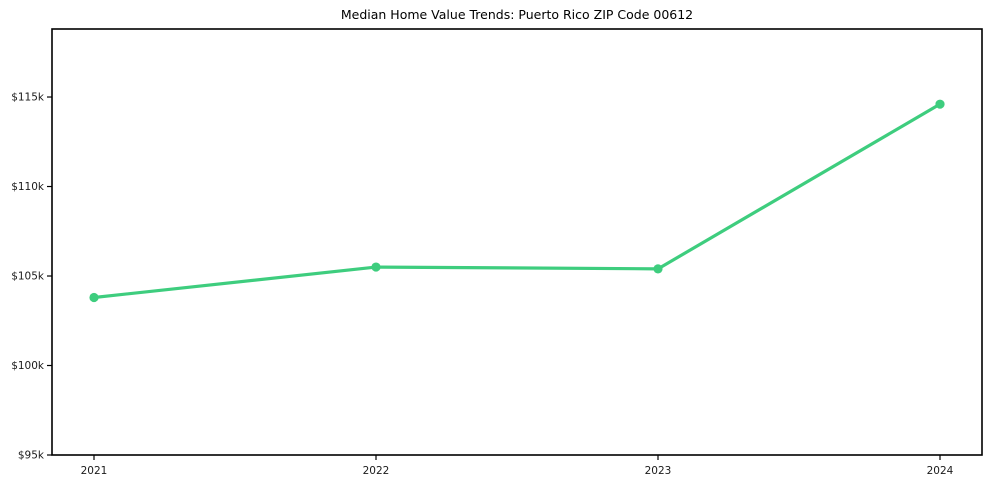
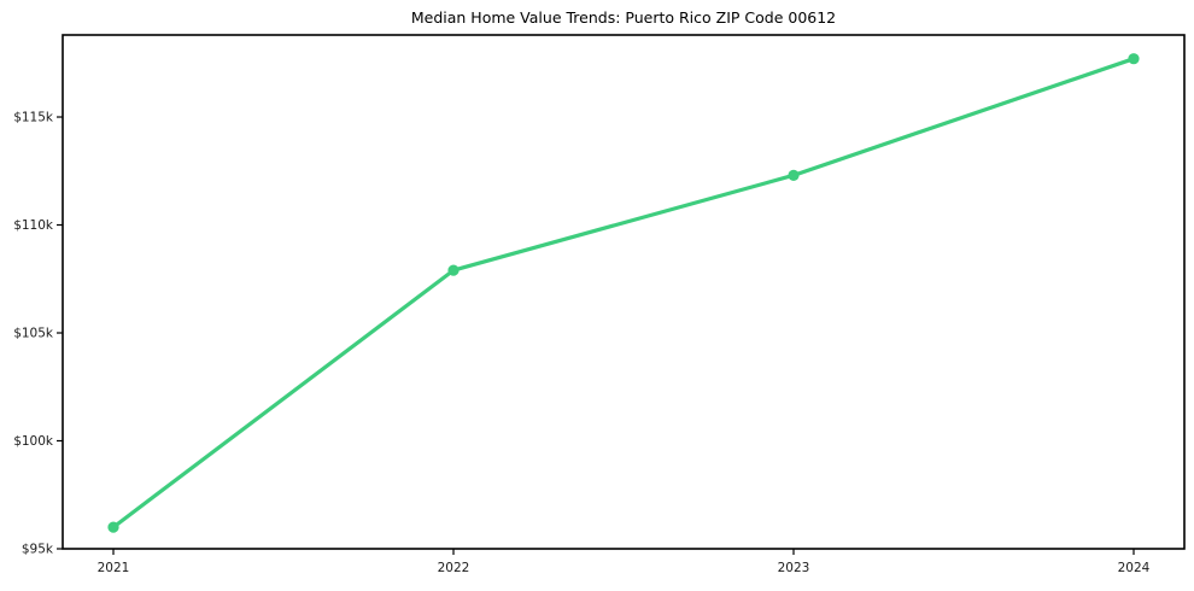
2021: $103.8k -> $96.0k
2022: $105.5k -> $107.9k
2023: $105.4k -> $112.3k
2024: $114.6k -> $117.7k
